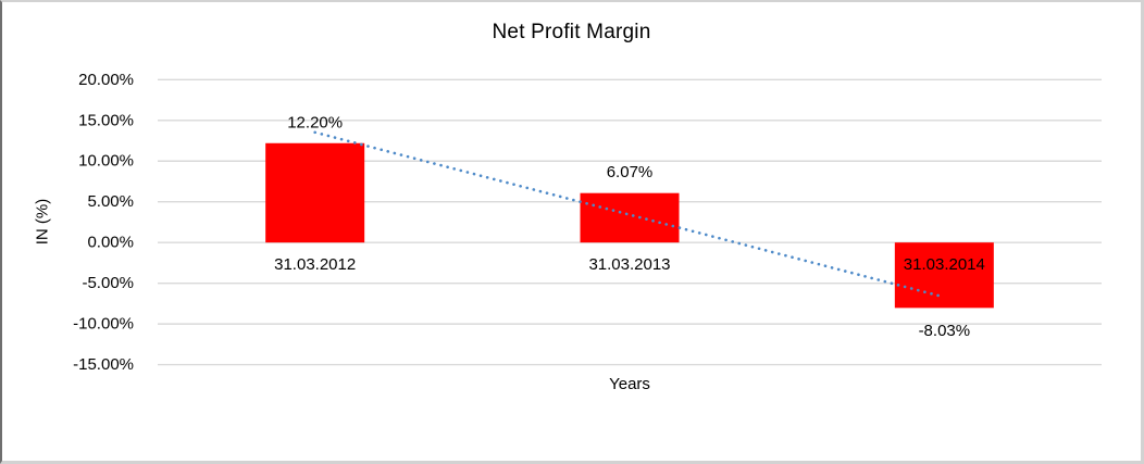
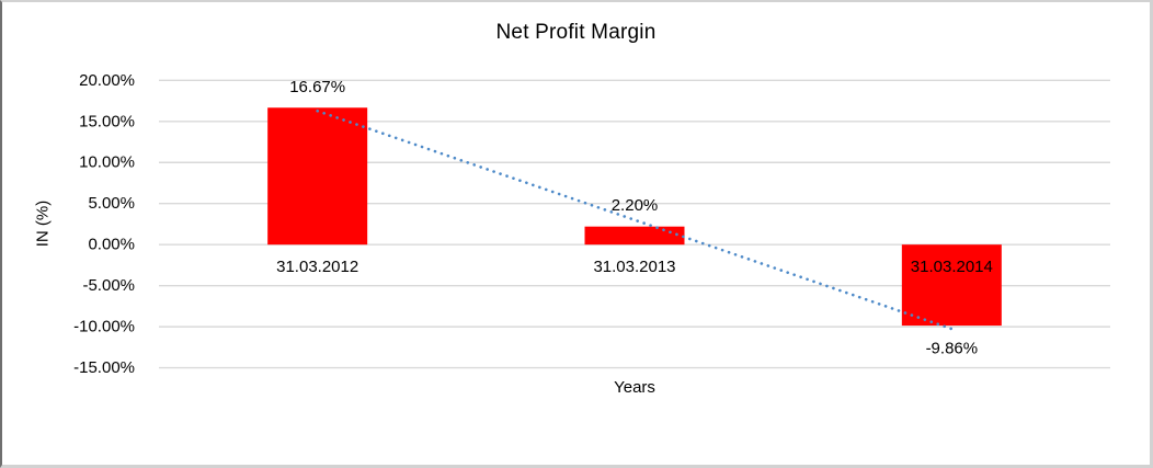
31.03.2012: 12.20% -> 16.67%
31.03.2013: 6.07% -> 2.20%
31.03.2014: -8.03% -> -9.86%
